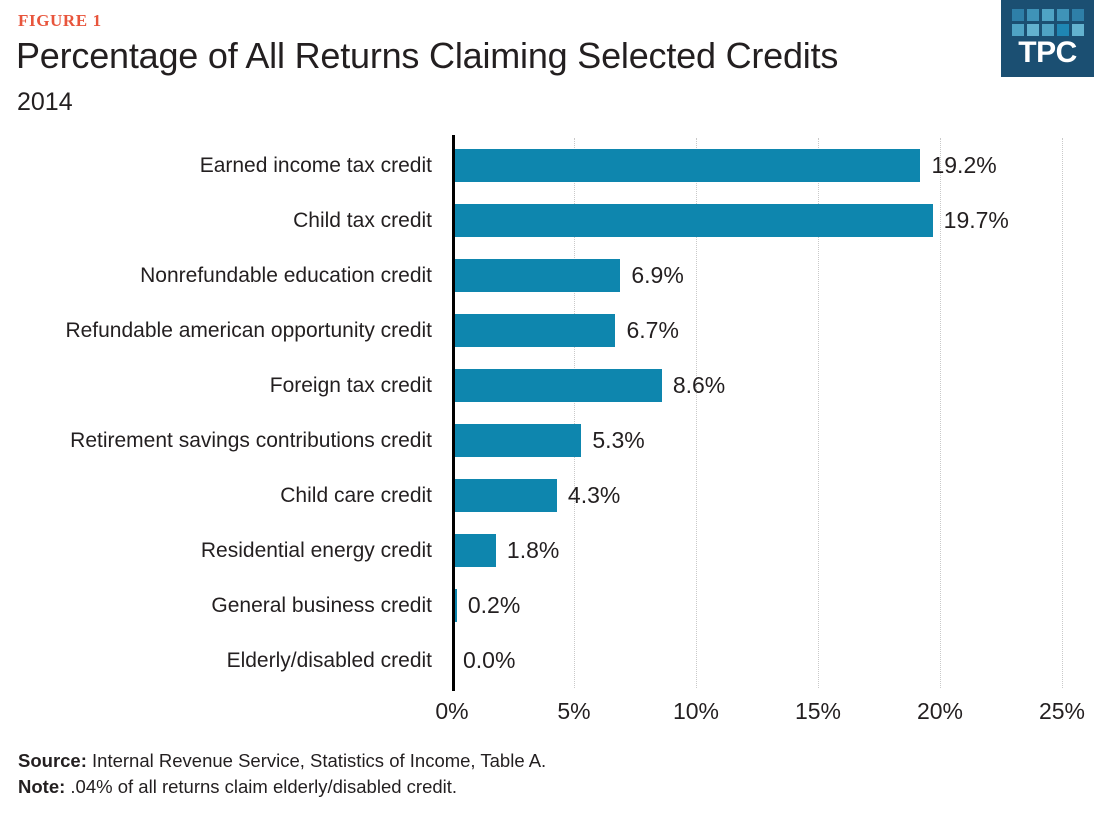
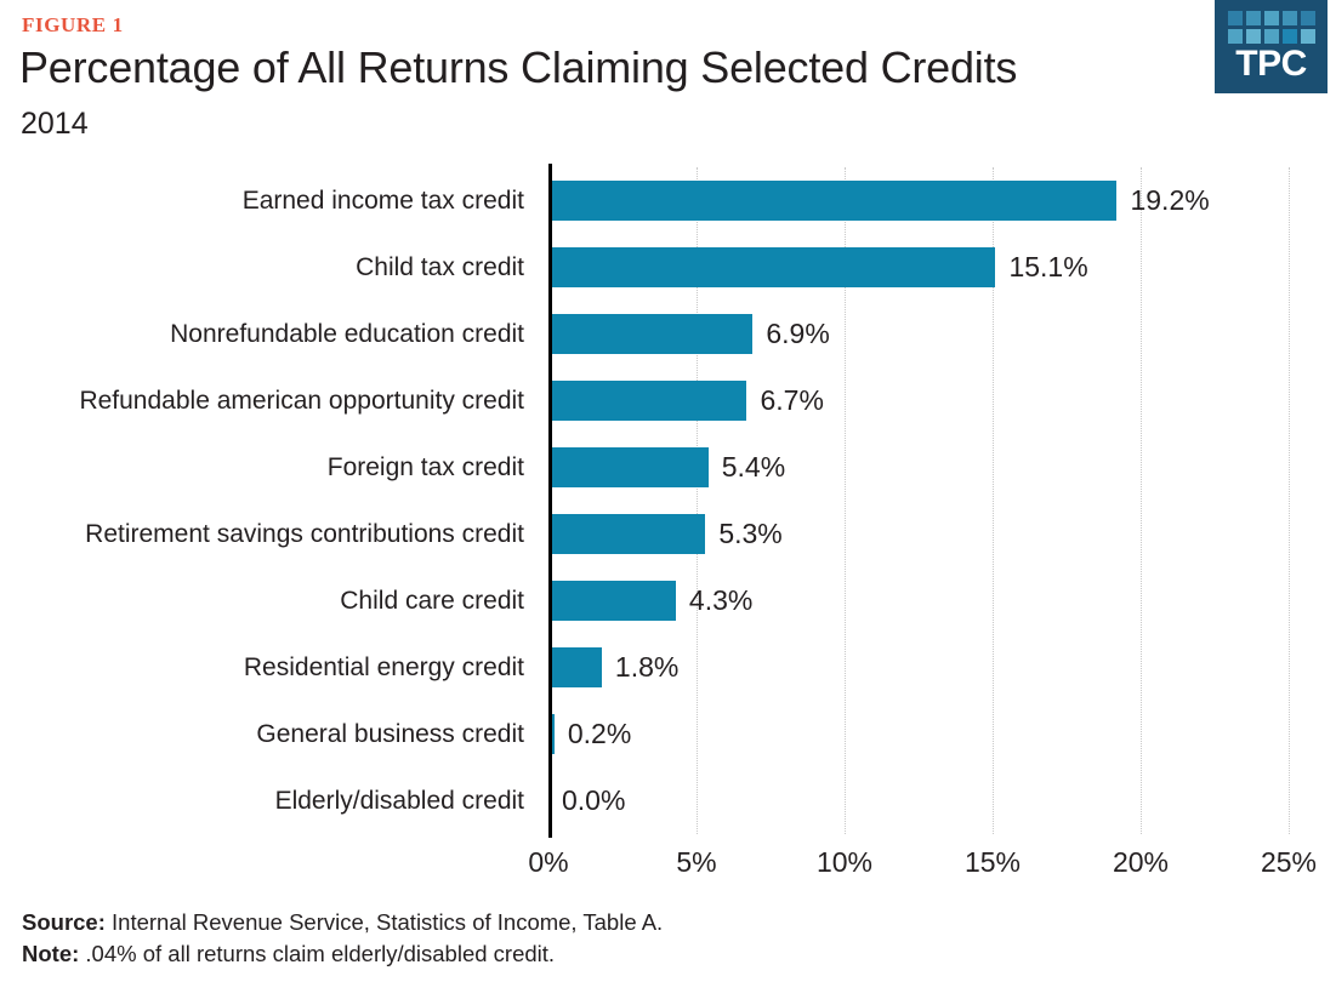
Child tax credit: 19.7% -> 15.1%
Foreign tax credit: 8.6% -> 5.4%
